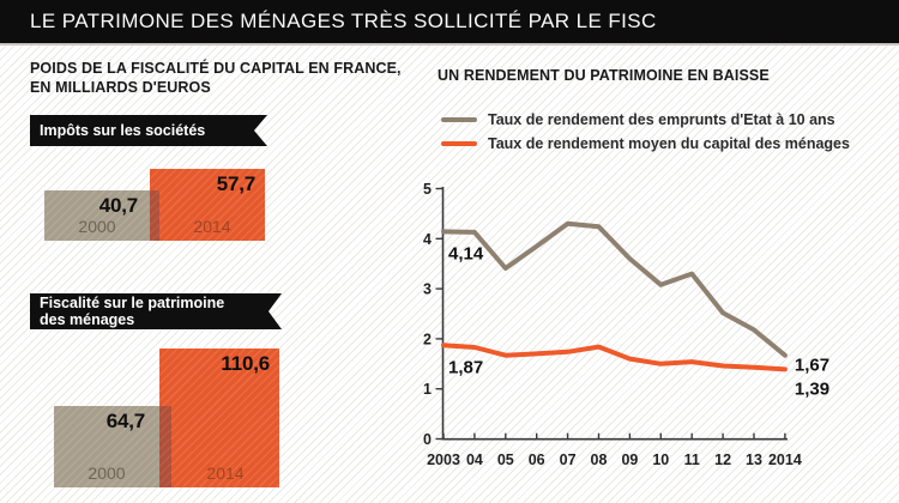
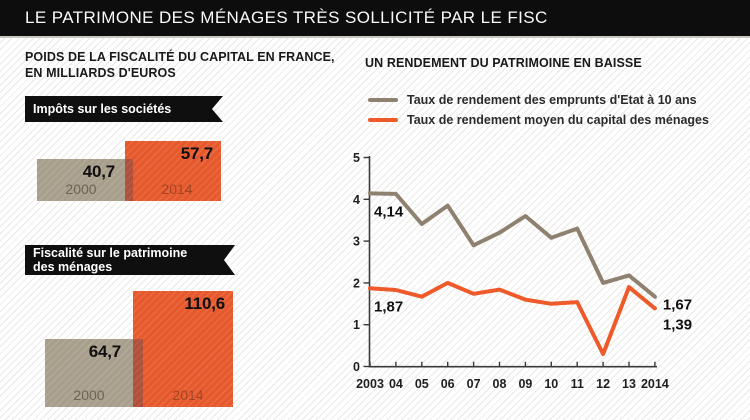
Taux de rendement moyen du capital des ménages/06: 1.7 -> 2.0
Taux de rendement des emprunts d'Etat à 10 ans/07: 4.3 -> 2.9
Taux de rendement des emprunts d'Etat à 10 ans/08: 4.2 -> 3.2
Taux de rendement des emprunts d'Etat à 10 ans/12: 2.5 -> 2.0
Taux de rendement moyen du capital des ménages/12: 1.5 -> 0.3
Taux de rendement moyen du capital des ménages/13: 1.4 -> 1.9
